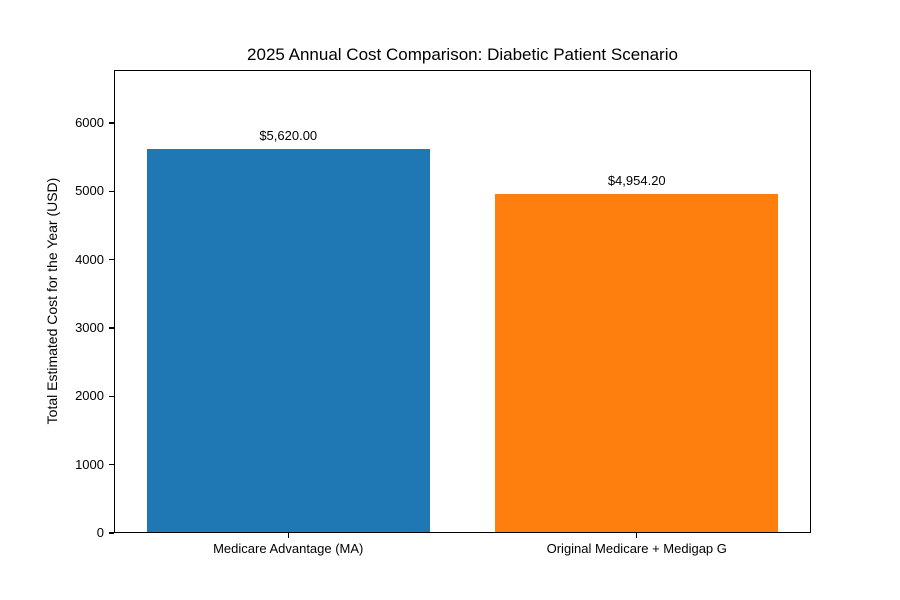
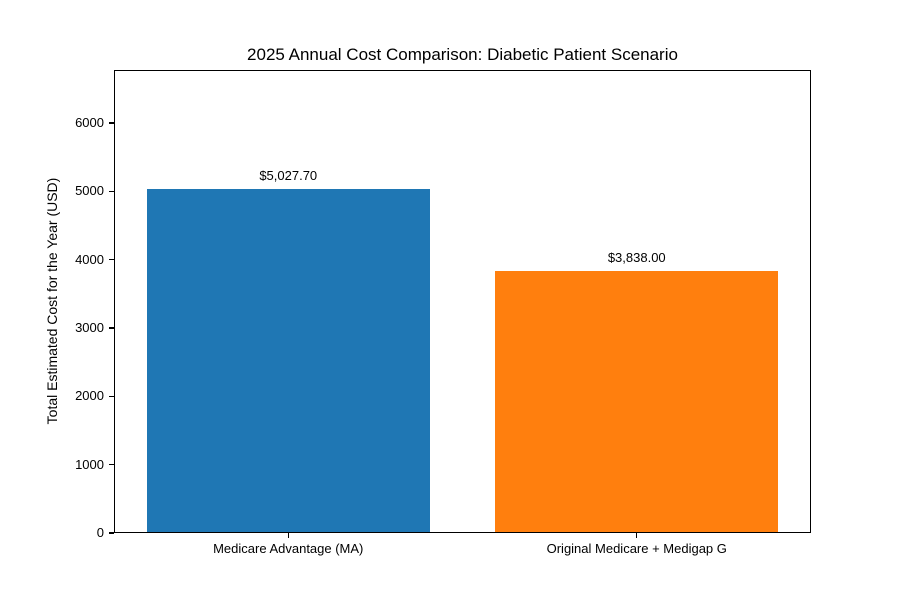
Medicare Advantage (MA): $5,620.00 -> $5,027.70
Original Medicare + Medigap G: $4,954.20 -> $3,838.00
